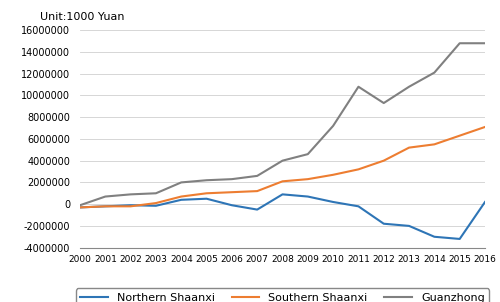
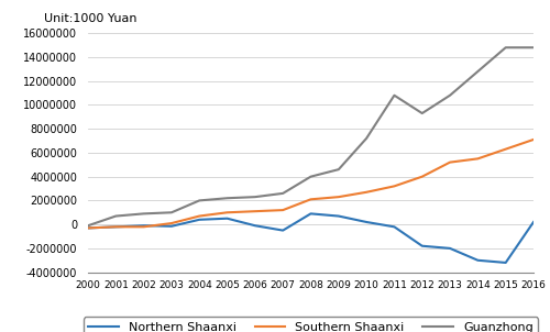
Guanzhong/2014: 12100000 -> 12800000
